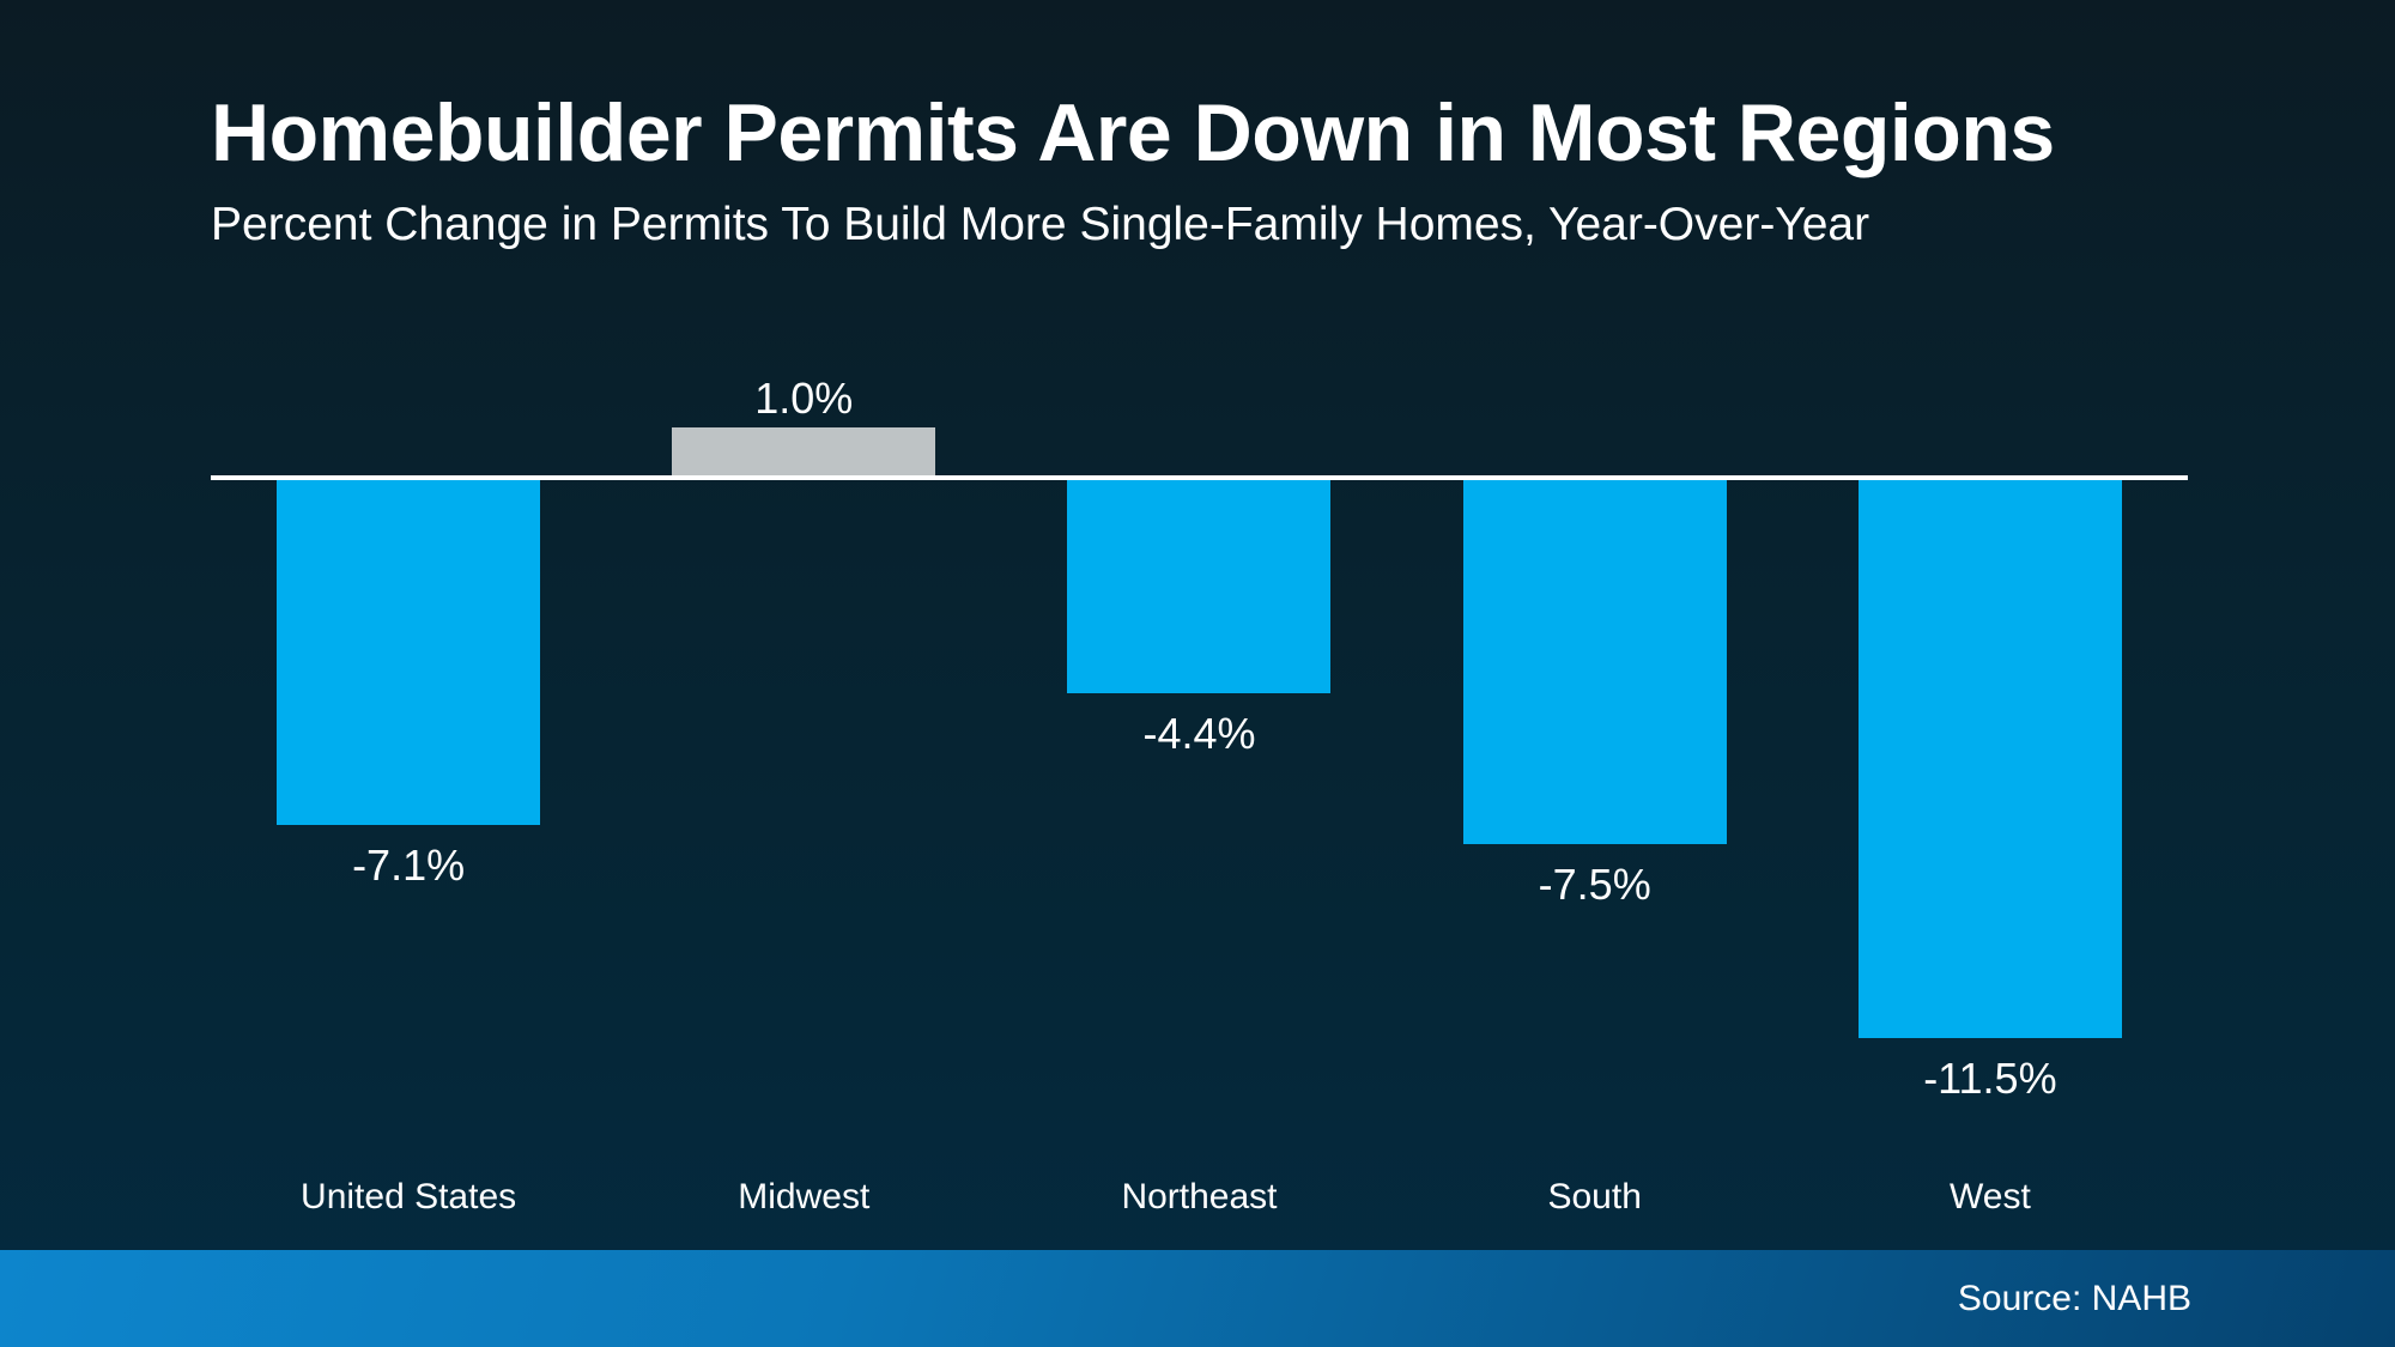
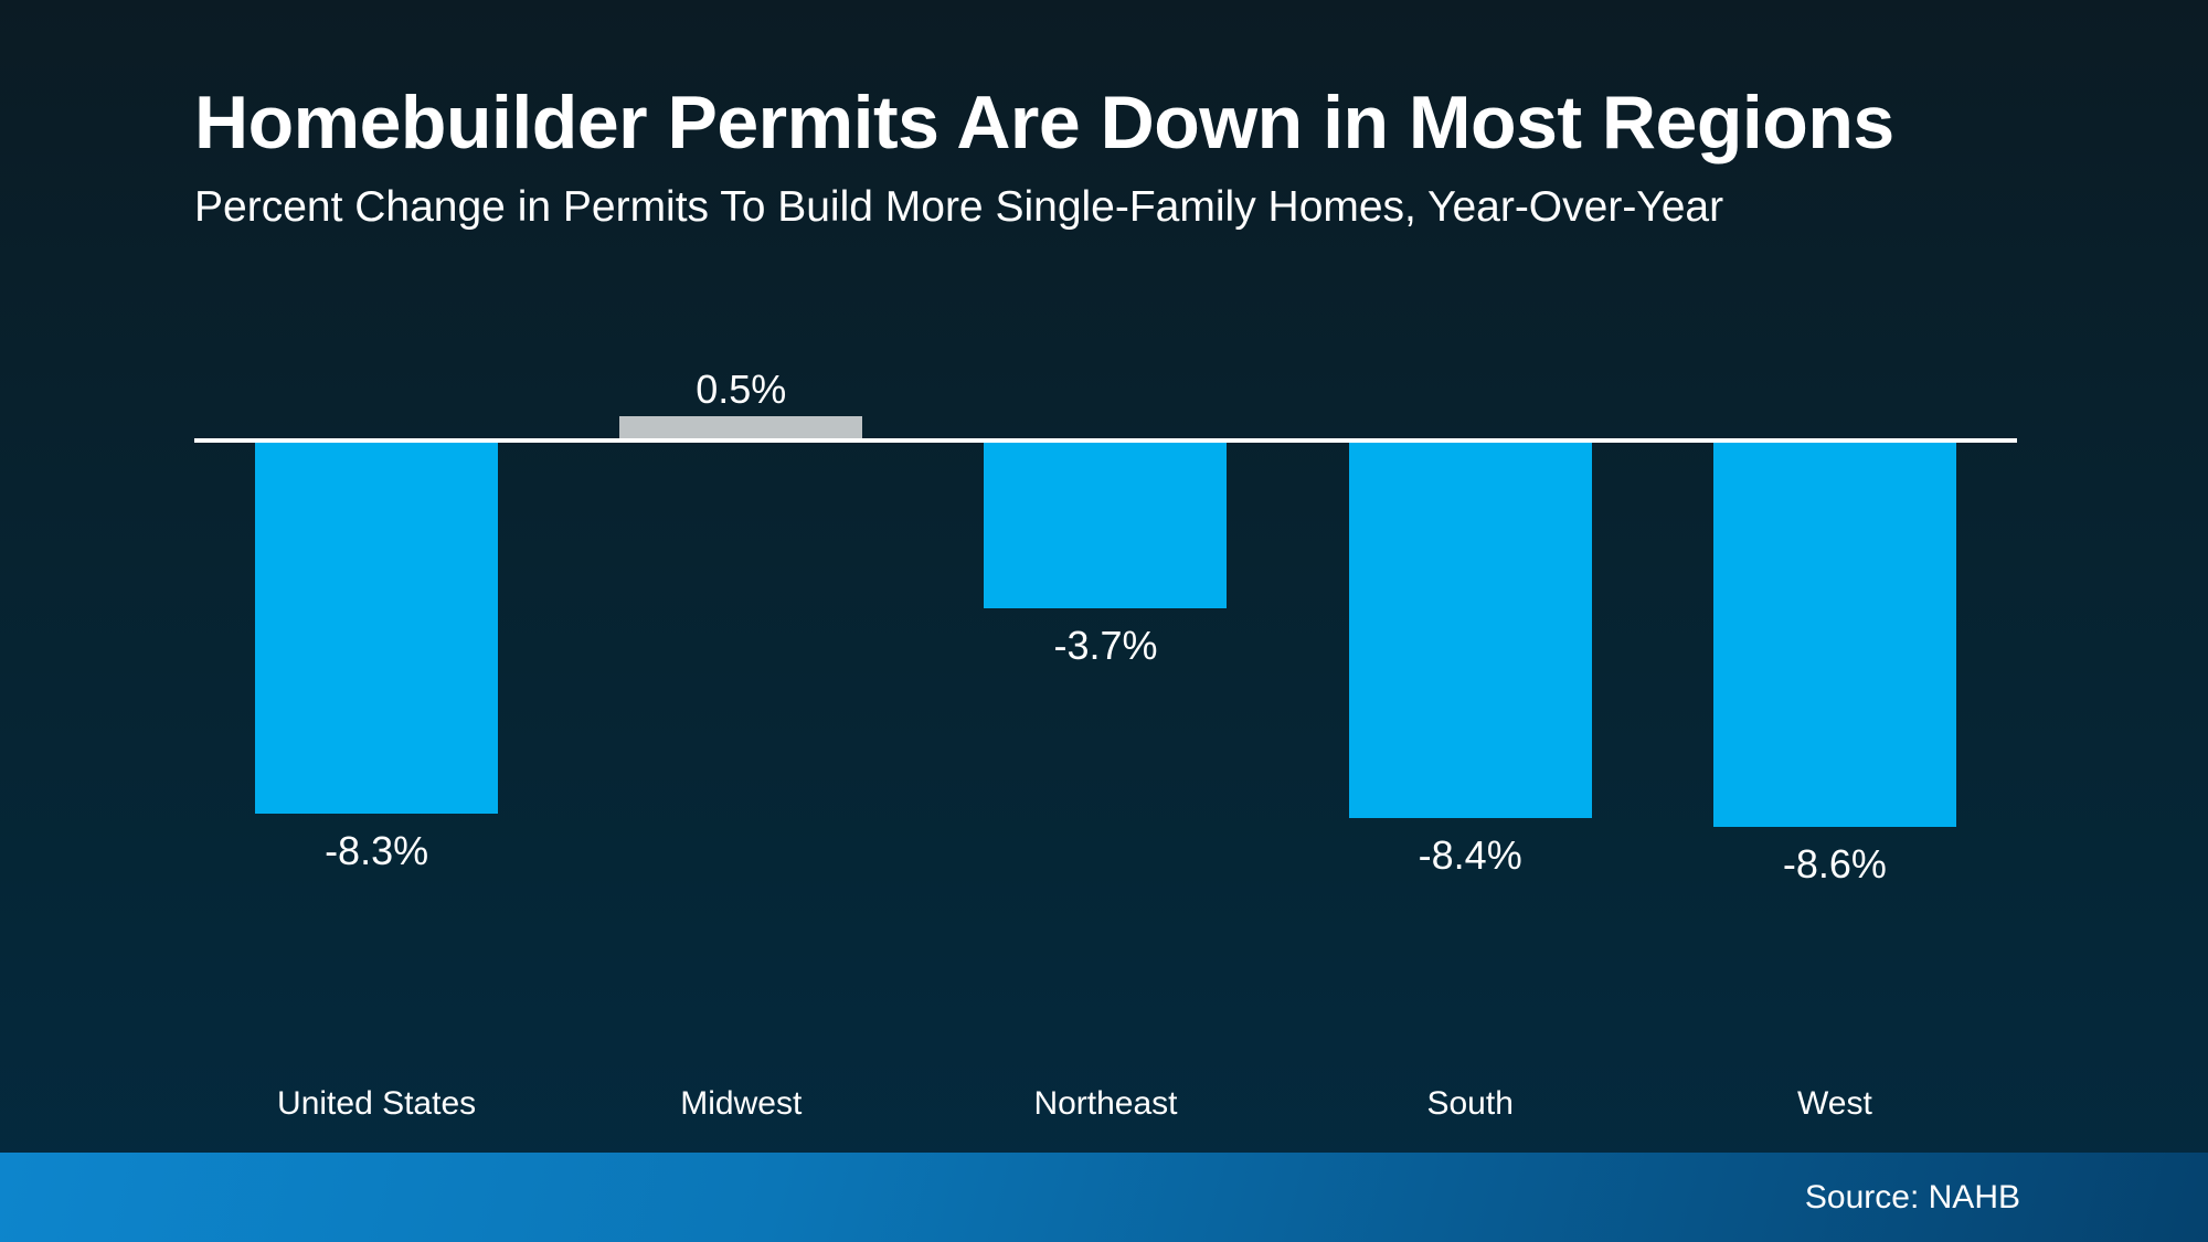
United States: -7.1% -> -8.3%
Midwest: 1.0% -> 0.5%
Northeast: -4.4% -> -3.7%
South: -7.5% -> -8.4%
West: -11.5% -> -8.6%
